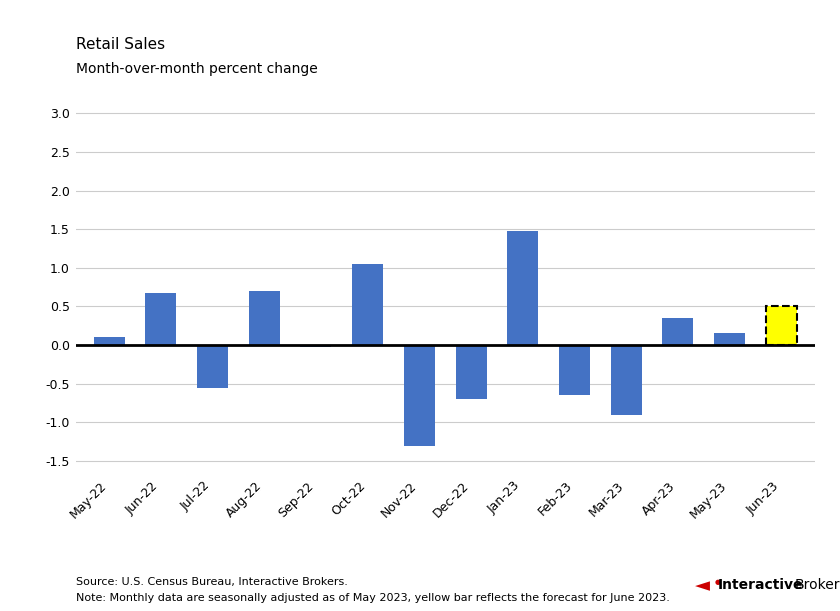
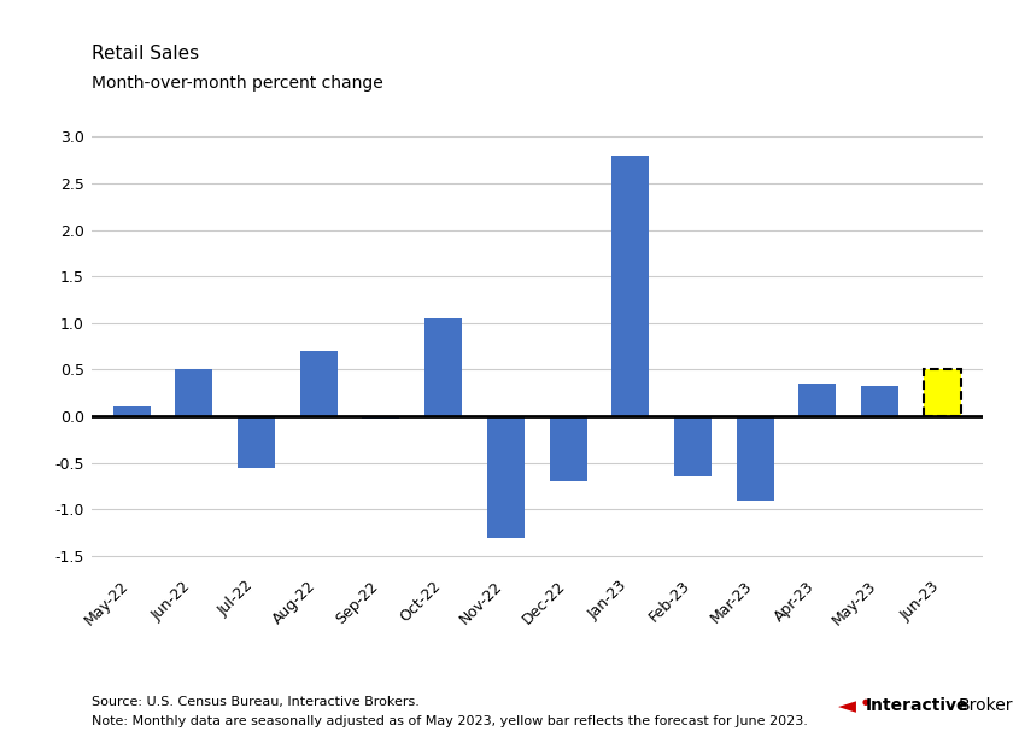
Jun-22: 0.68 -> 0.50
Jan-23: 1.48 -> 2.80
May-23: 0.16 -> 0.32
